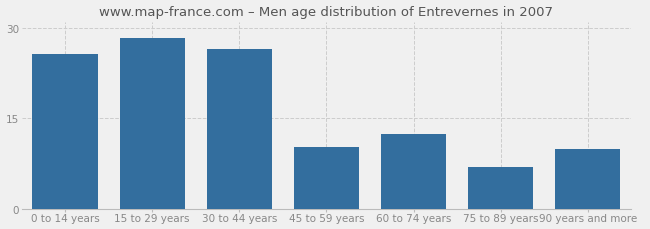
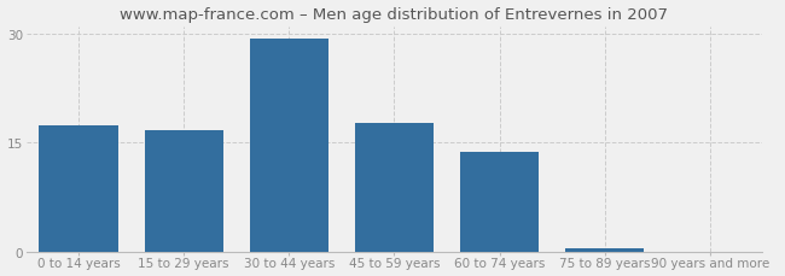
0 to 14 years: 25.6 -> 17.3
15 to 29 years: 28.2 -> 16.7
30 to 44 years: 26.4 -> 29.3
45 to 59 years: 10.2 -> 17.7
60 to 74 years: 12.4 -> 13.8
75 to 89 years: 7.0 -> 0.6
90 years and more: 10.0 -> 0.1
